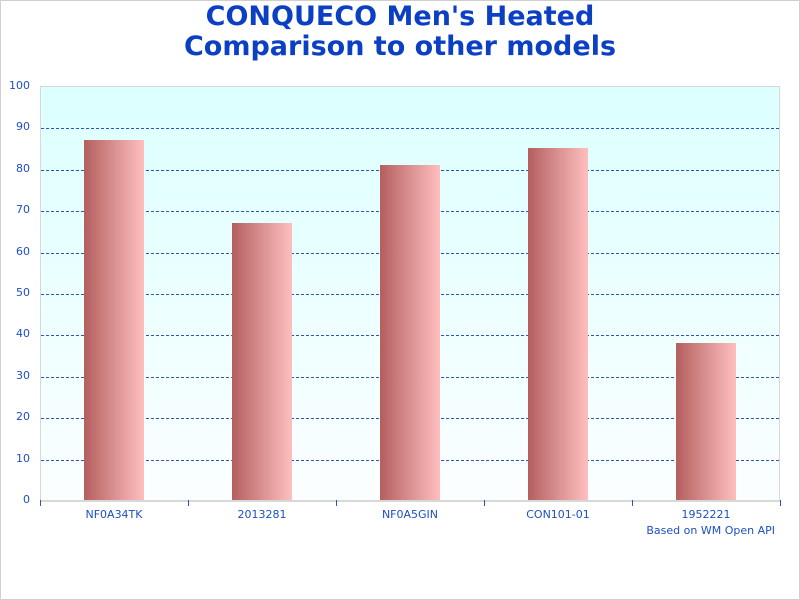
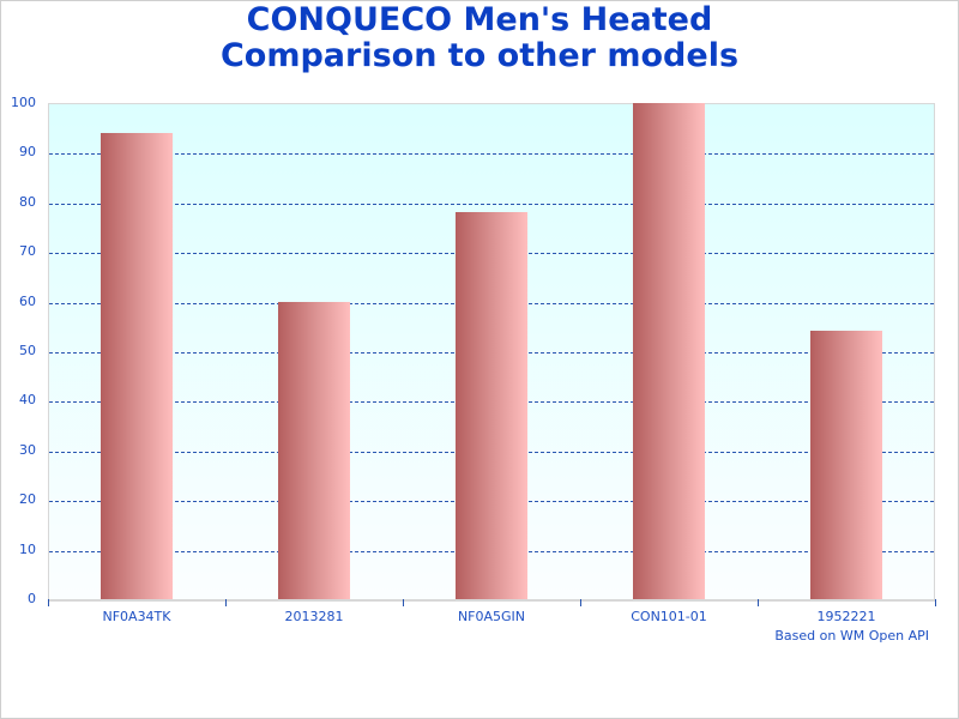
NF0A34TK: 87 -> 94
2013281: 67 -> 60
NF0A5GIN: 81 -> 78
CON101-01: 85 -> 100
1952221: 38 -> 54
